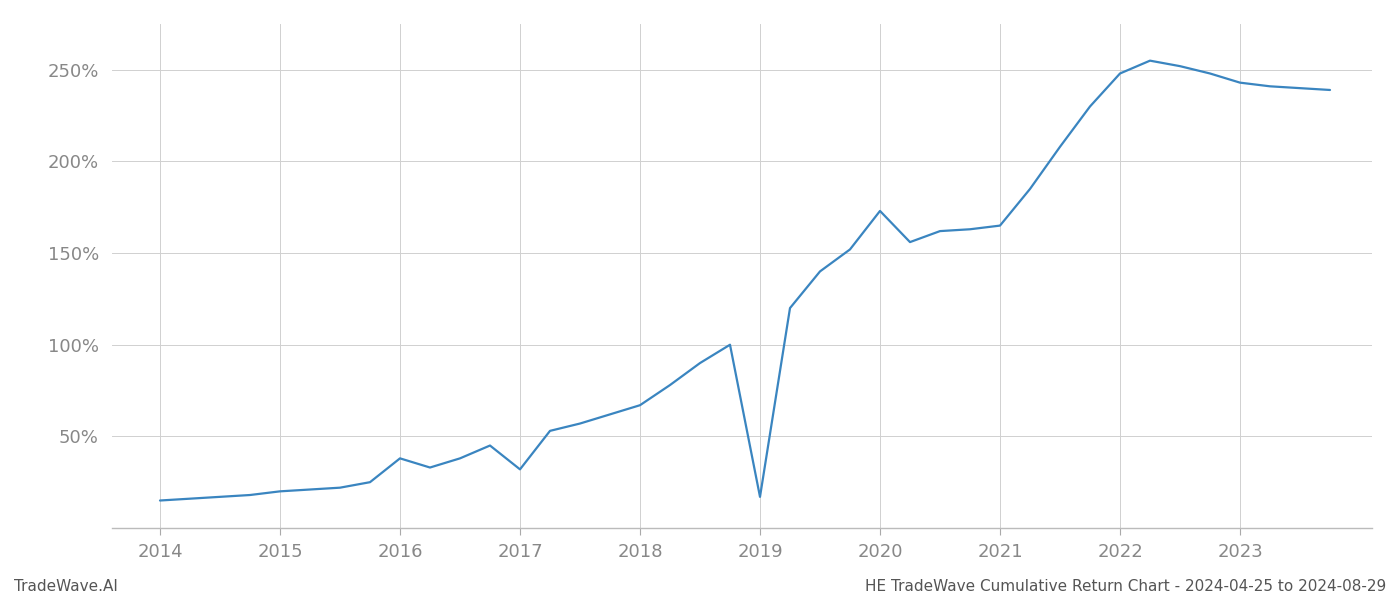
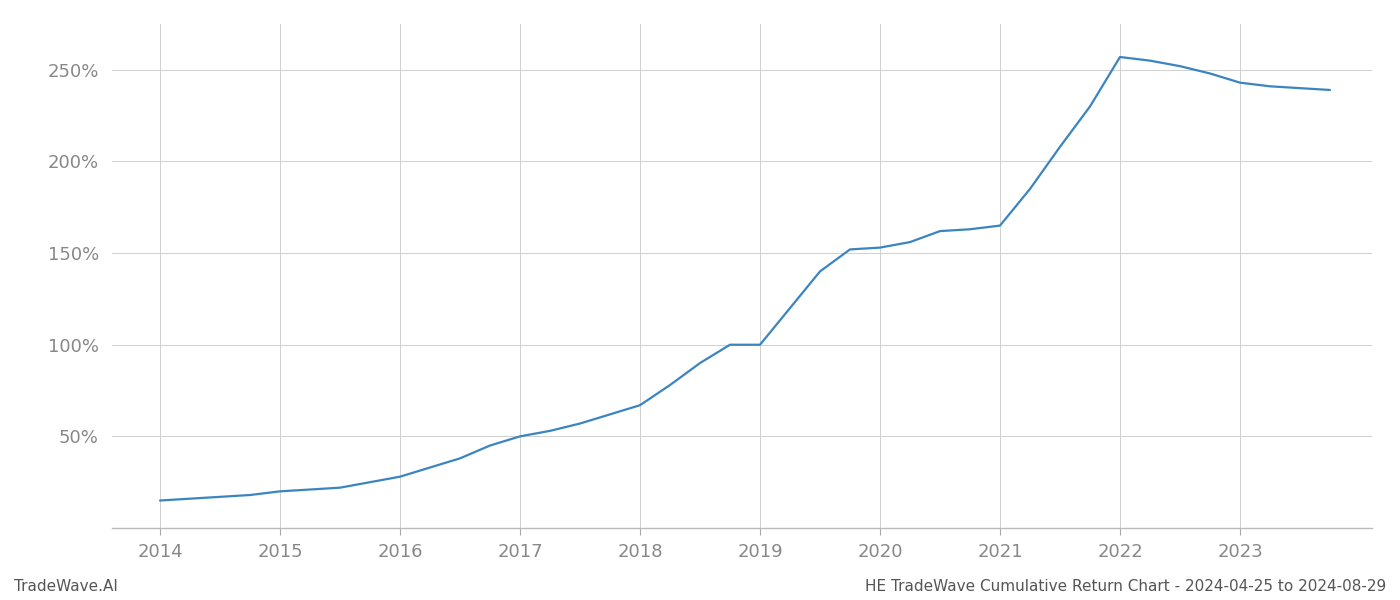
2016: 38% -> 28%
2017: 32% -> 50%
2019: 17% -> 100%
2020: 173% -> 153%
2022: 248% -> 257%
